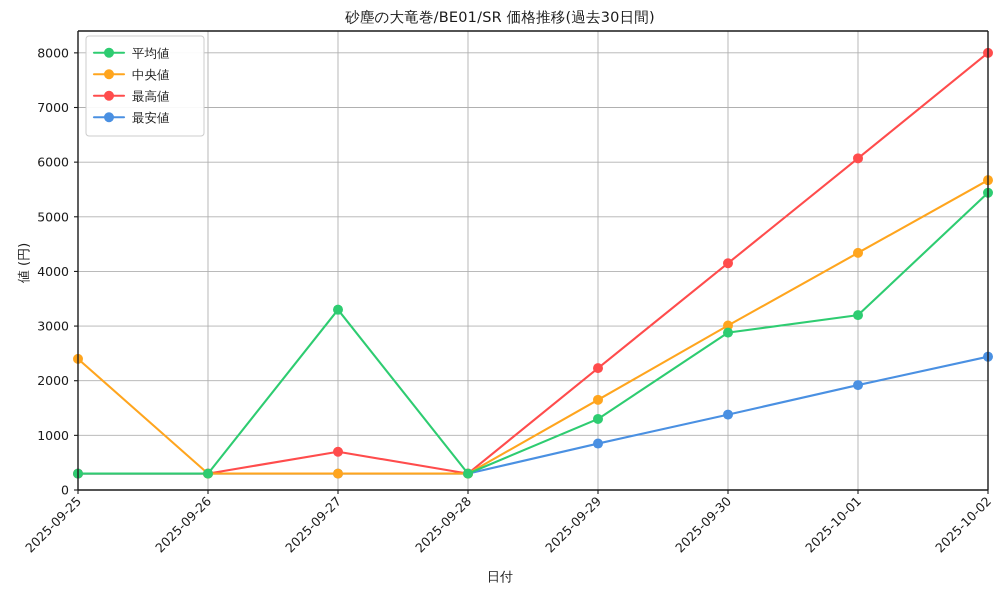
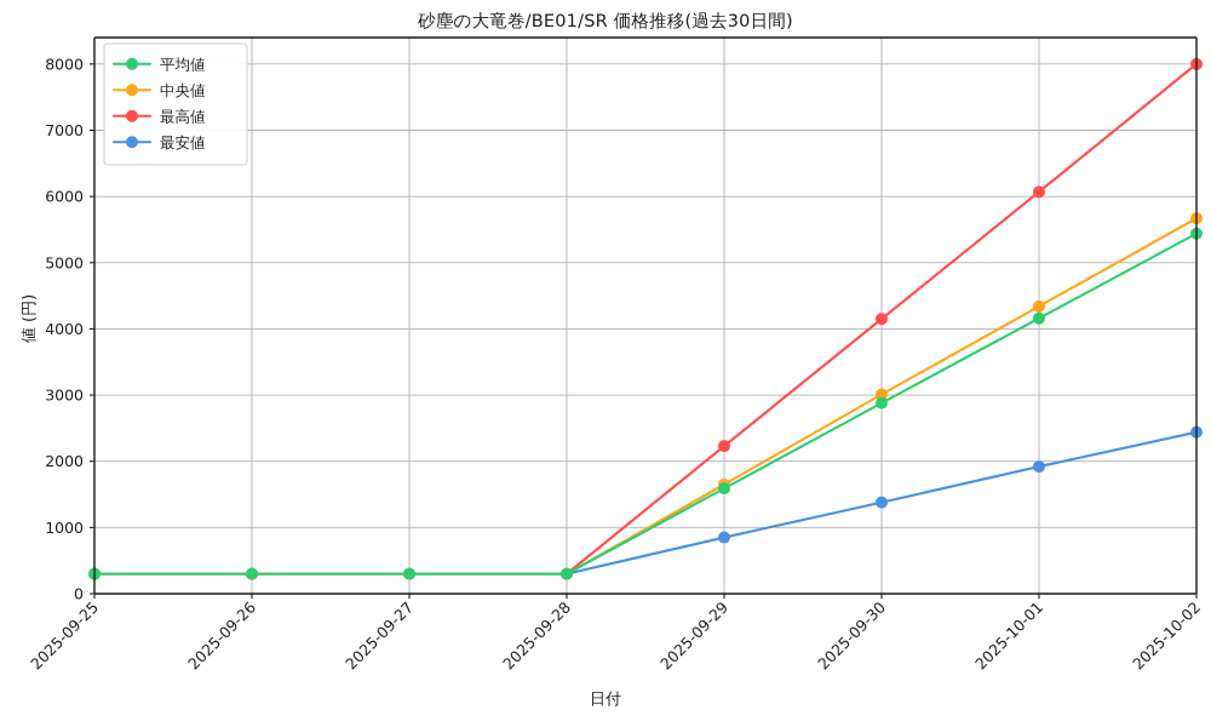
中央値/2025-09-25: 2400 -> 300
平均値/2025-09-27: 3300 -> 300
最高値/2025-09-27: 700 -> 300
平均値/2025-09-29: 1300 -> 1600
平均値/2025-10-01: 3200 -> 4200
